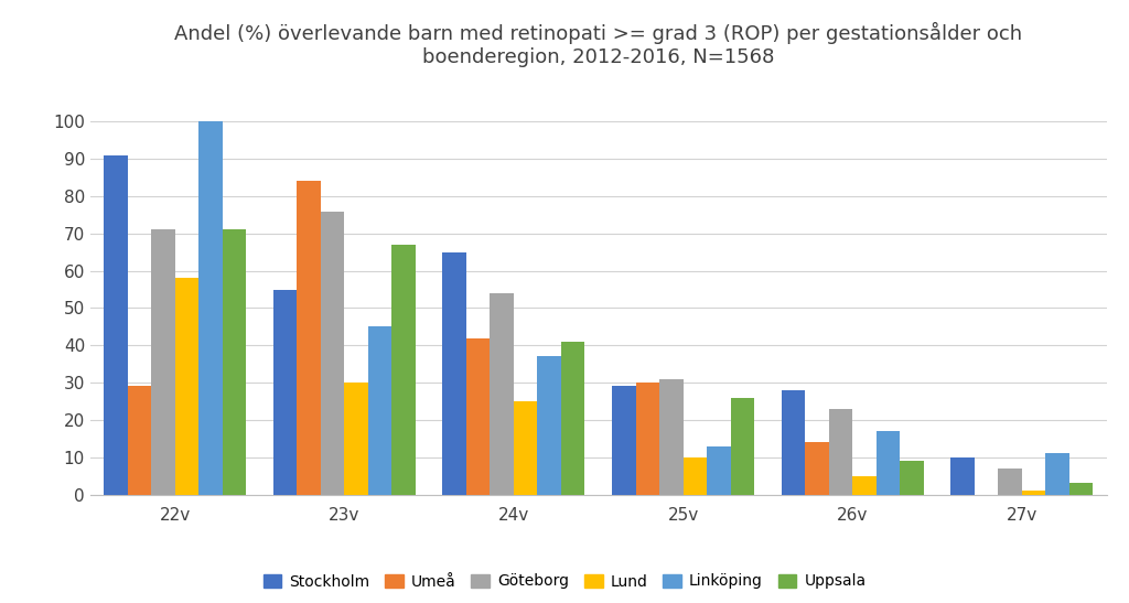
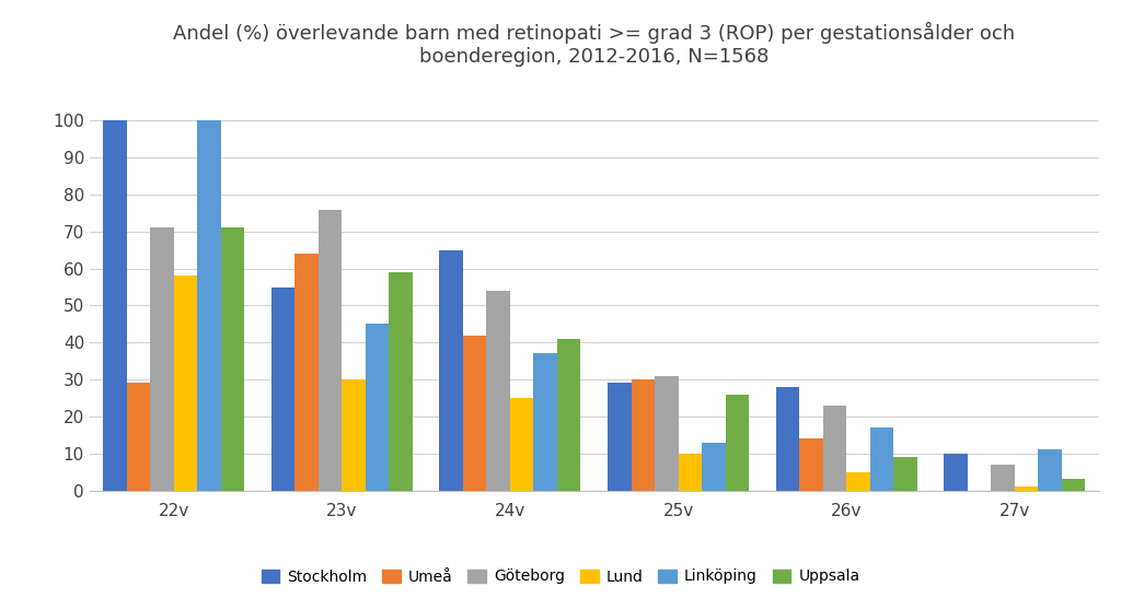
Stockholm/22v: 91 -> 100
Umeå/23v: 84 -> 64
Uppsala/23v: 67 -> 59
